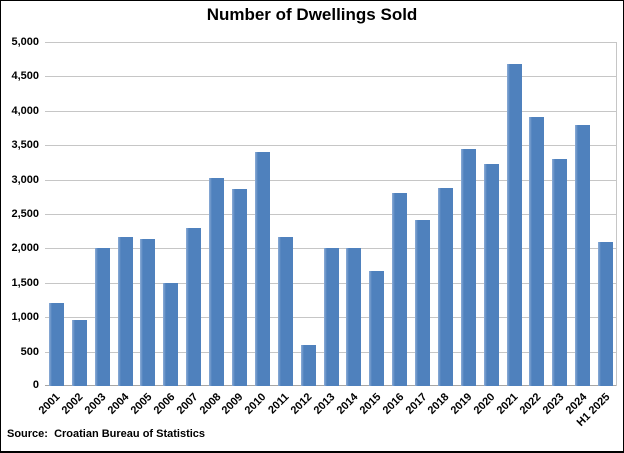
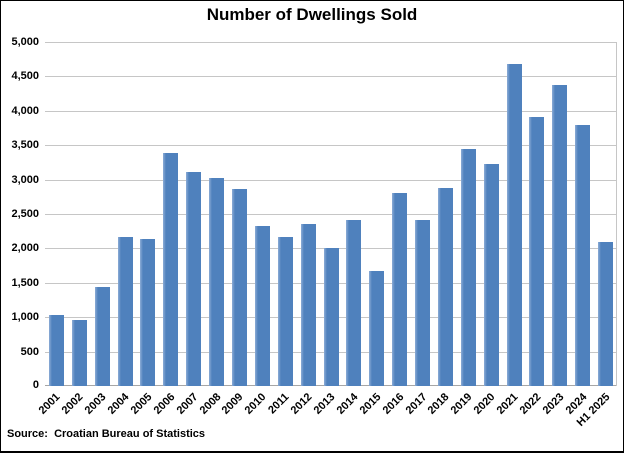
2001: 1200 -> 1000
2003: 2000 -> 1400
2006: 1500 -> 3400
2007: 2300 -> 3100
2010: 3400 -> 2300
2012: 600 -> 2400
2014: 2000 -> 2400
2023: 3300 -> 4400
